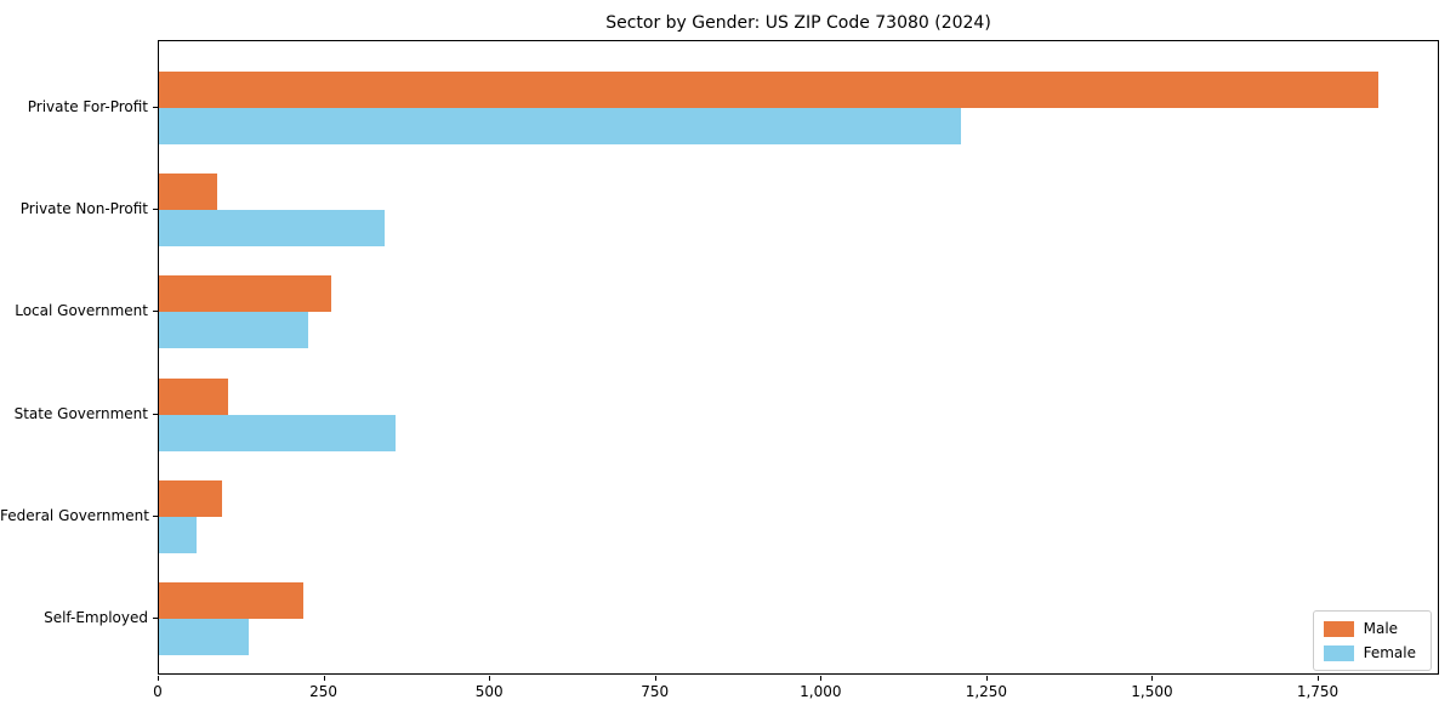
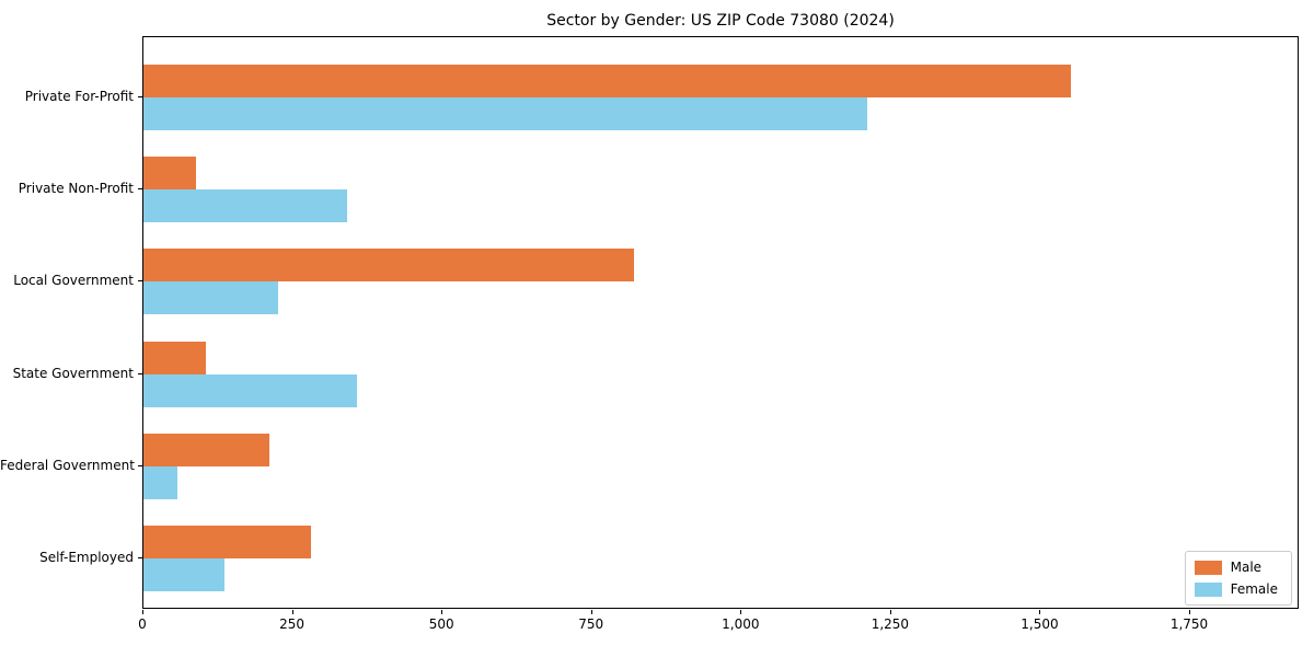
Male/Private For-Profit: 1840 -> 1550
Male/Local Government: 260 -> 820
Male/Federal Government: 100 -> 210
Male/Self-Employed: 220 -> 280
